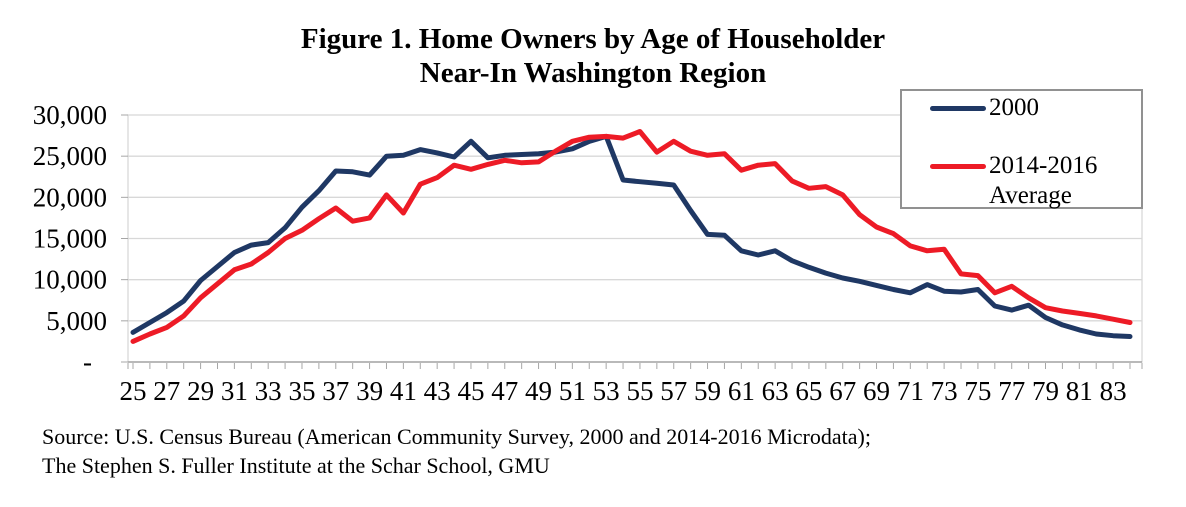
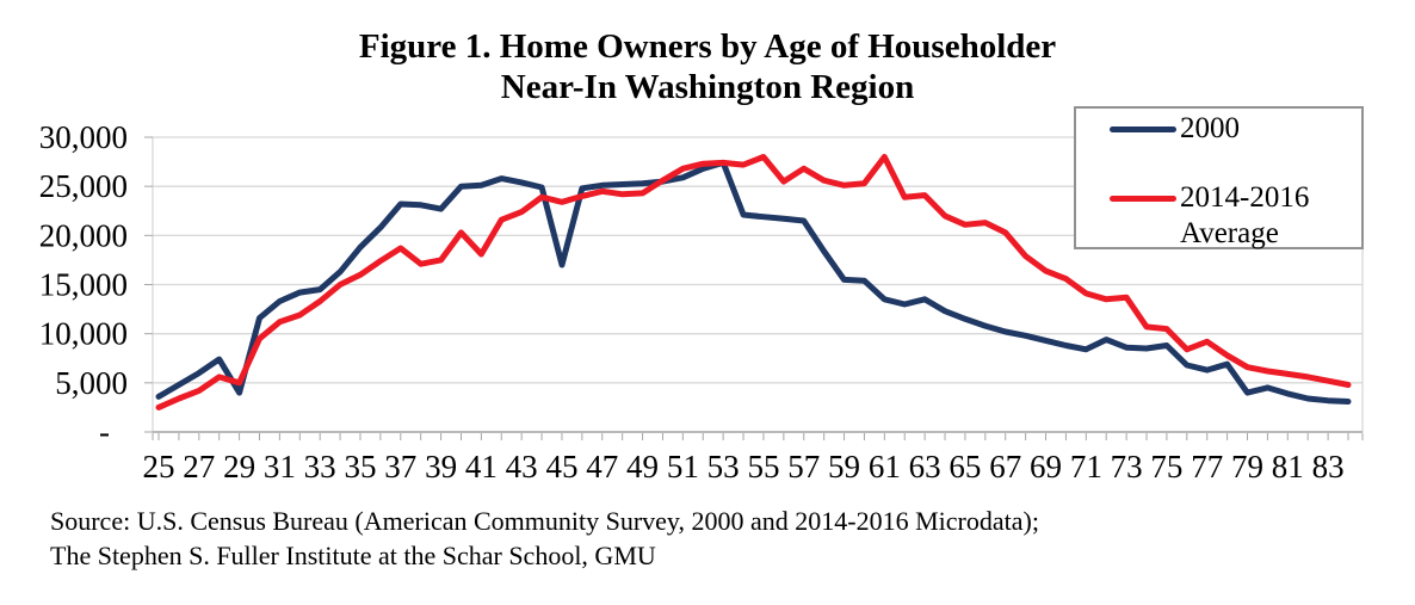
2000/29: 10000 -> 4000
2014-2016 Average/29: 8000 -> 5000
2000/45: 27000 -> 17000
2014-2016 Average/61: 23000 -> 28000
2000/79: 5000 -> 4000
